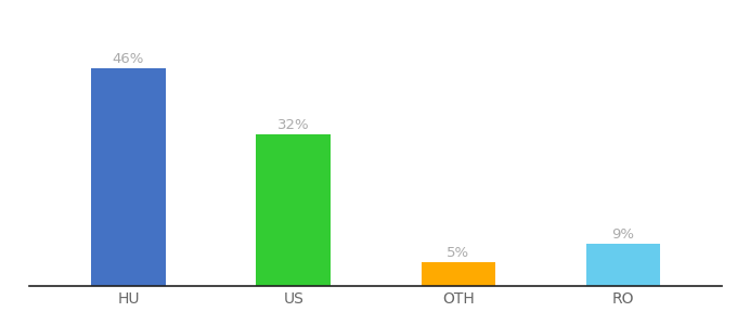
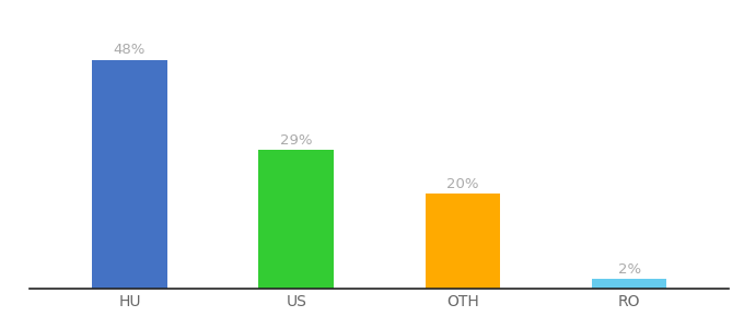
HU: 46% -> 48%
US: 32% -> 29%
OTH: 5% -> 20%
RO: 9% -> 2%
